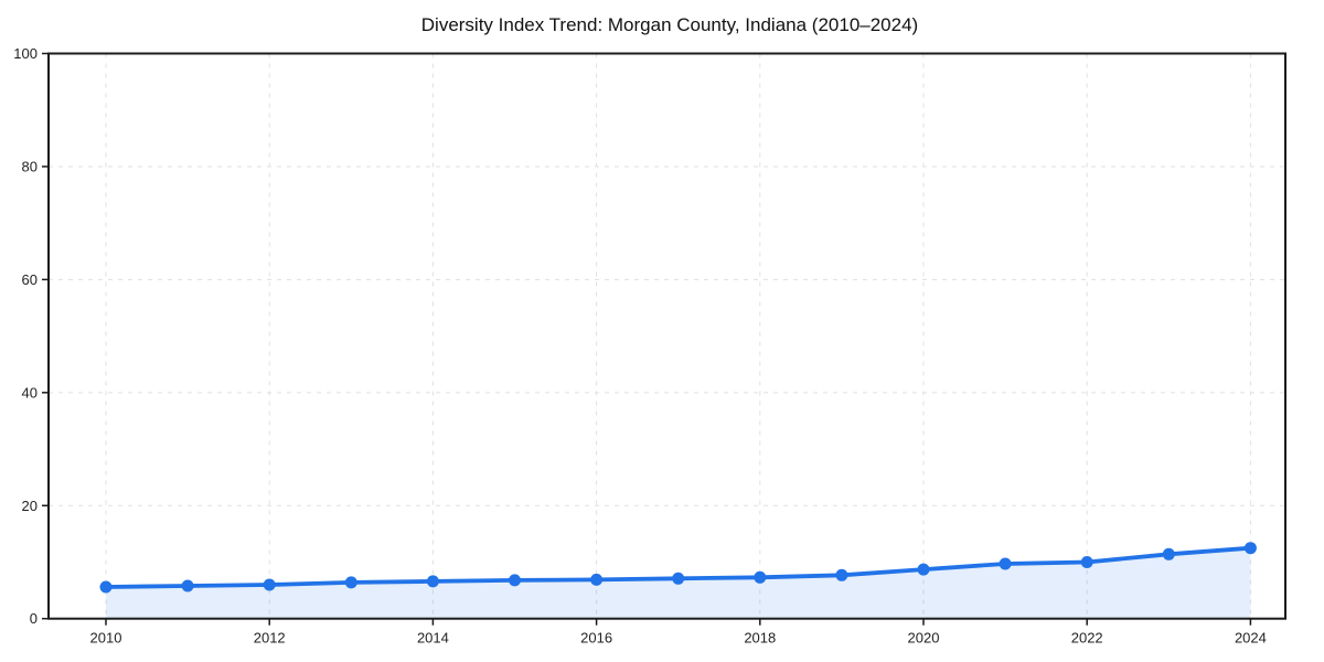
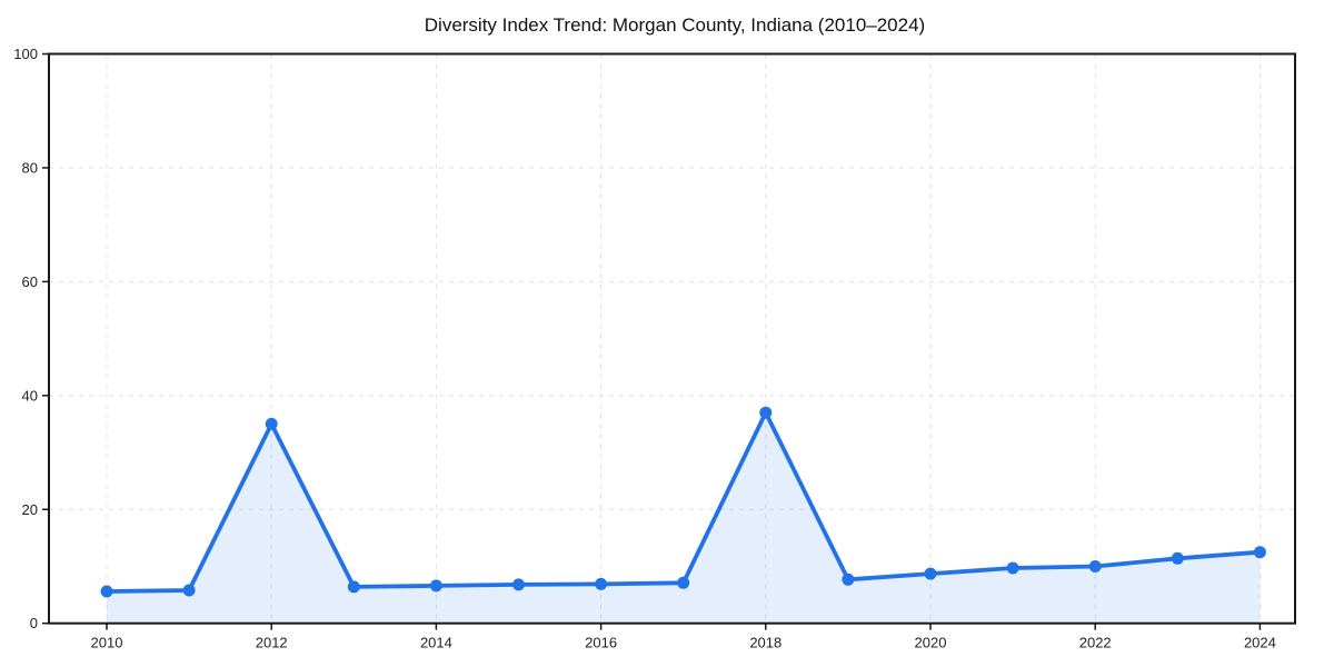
2012: 6 -> 35
2018: 7 -> 37
